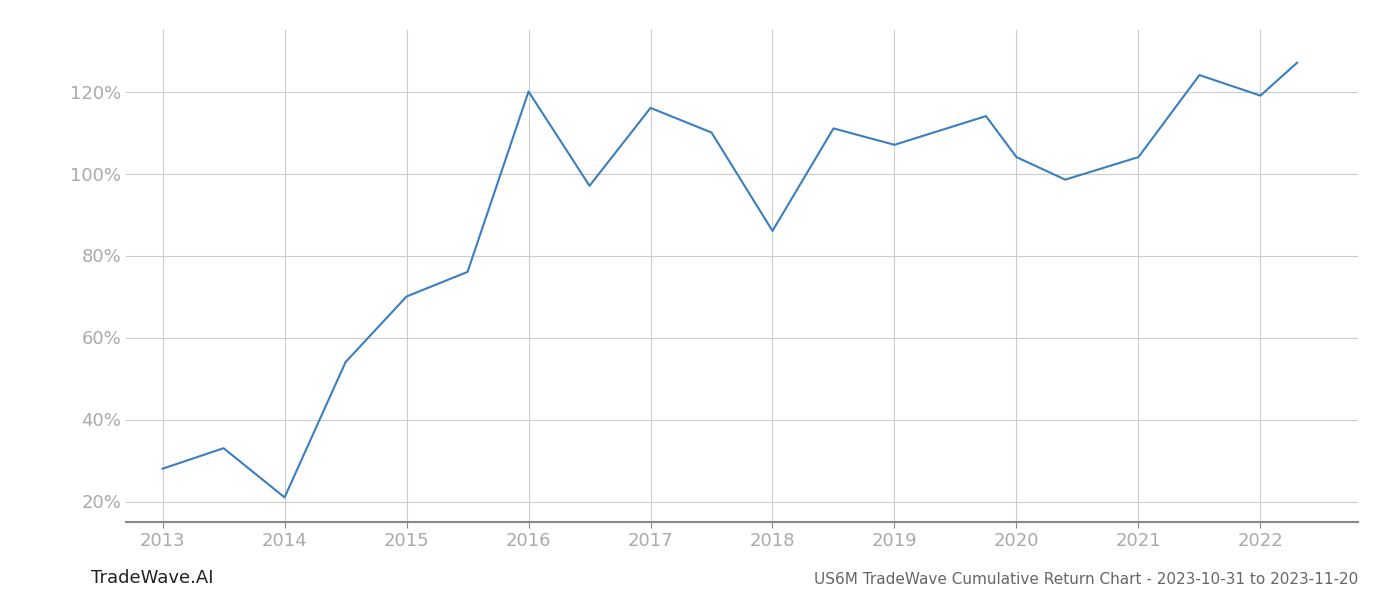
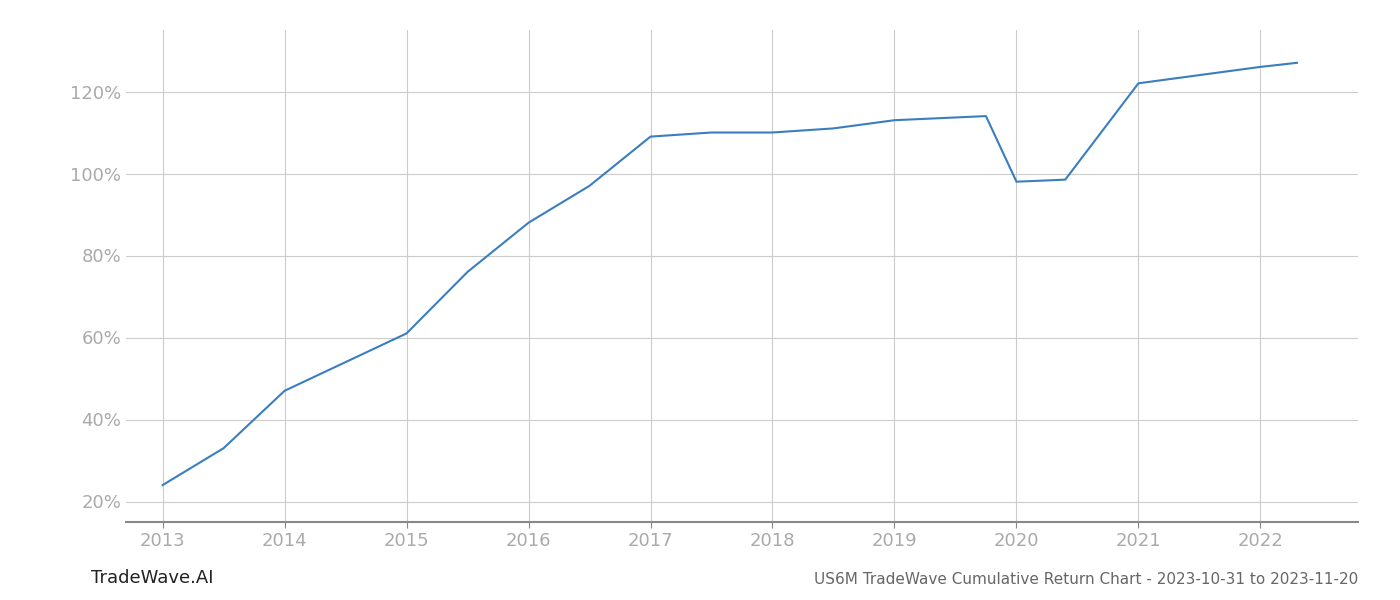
2013: 28.0% -> 24.0%
2014: 21.0% -> 47.0%
2015: 70.0% -> 61.0%
2016: 120.0% -> 88.0%
2017: 116.0% -> 109.0%
2018: 86.0% -> 110.0%
2019: 107.0% -> 113.0%
2020: 104.0% -> 98.0%
2021: 104.0% -> 122.0%
2022: 119.0% -> 126.0%
